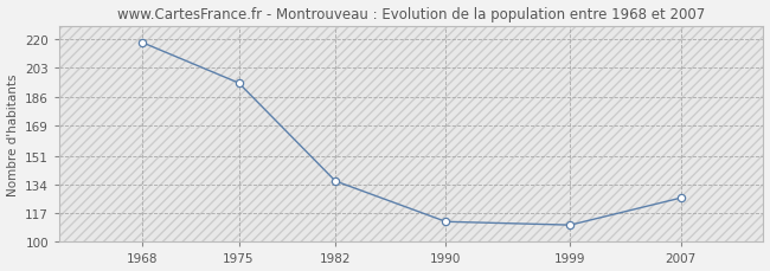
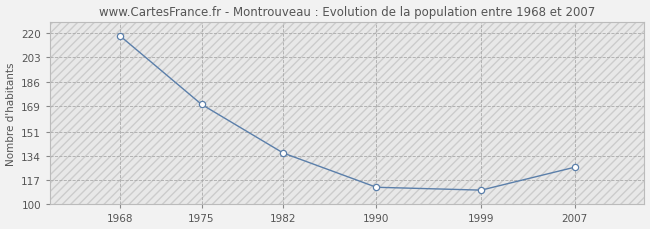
1975: 194 -> 170
